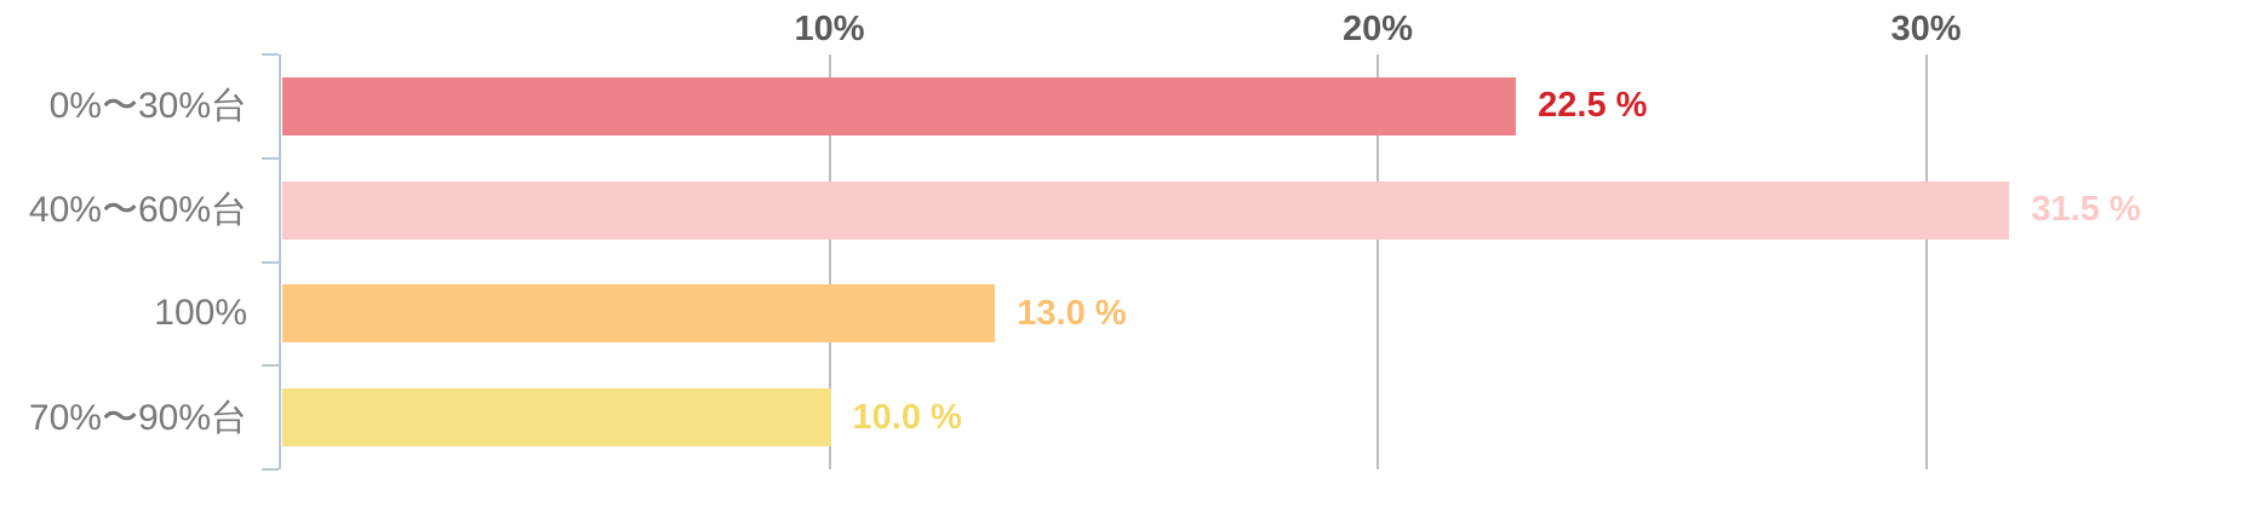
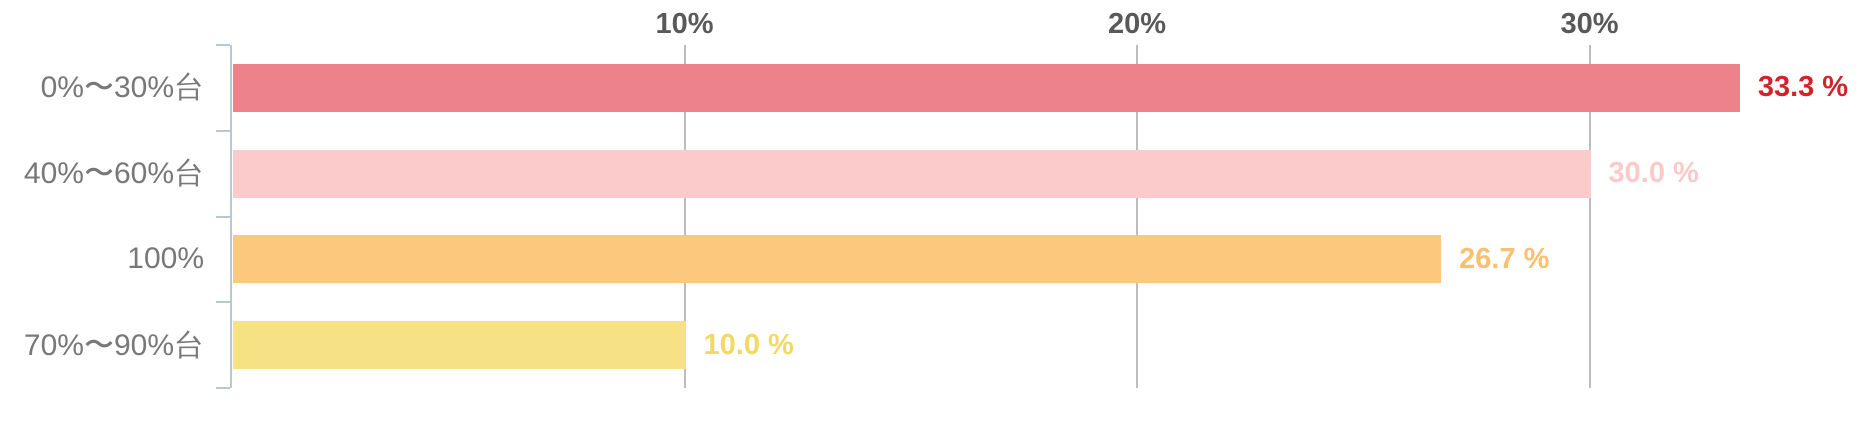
0%〜30%台: 22.5 -> 33.3
40%〜60%台: 31.5 -> 30.0
100%: 13.0 -> 26.7
